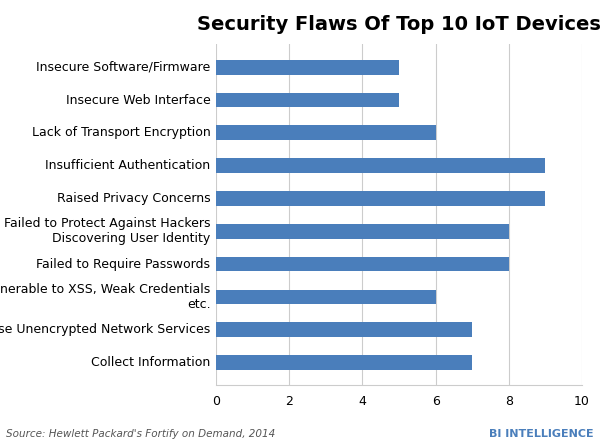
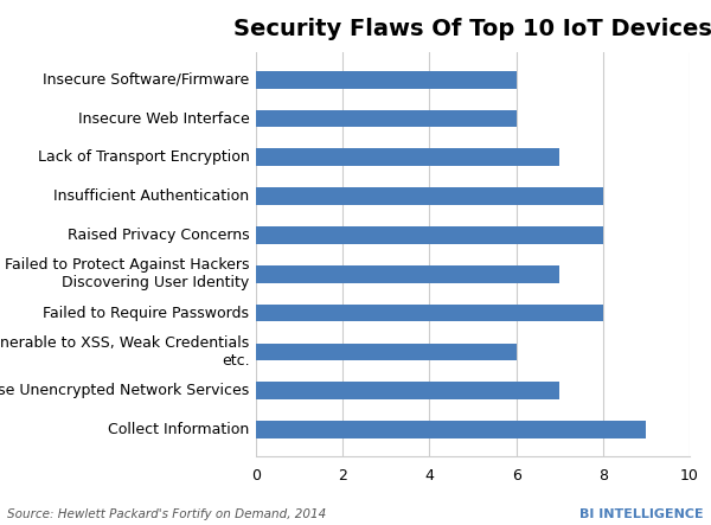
Insecure Software/Firmware: 5 -> 6
Insecure Web Interface: 5 -> 6
Lack of Transport Encryption: 6 -> 7
Insufficient Authentication: 9 -> 8
Raised Privacy Concerns: 9 -> 8
Failed to Protect Against Hackers Discovering User Identity: 8 -> 7
Collect Information: 7 -> 9
